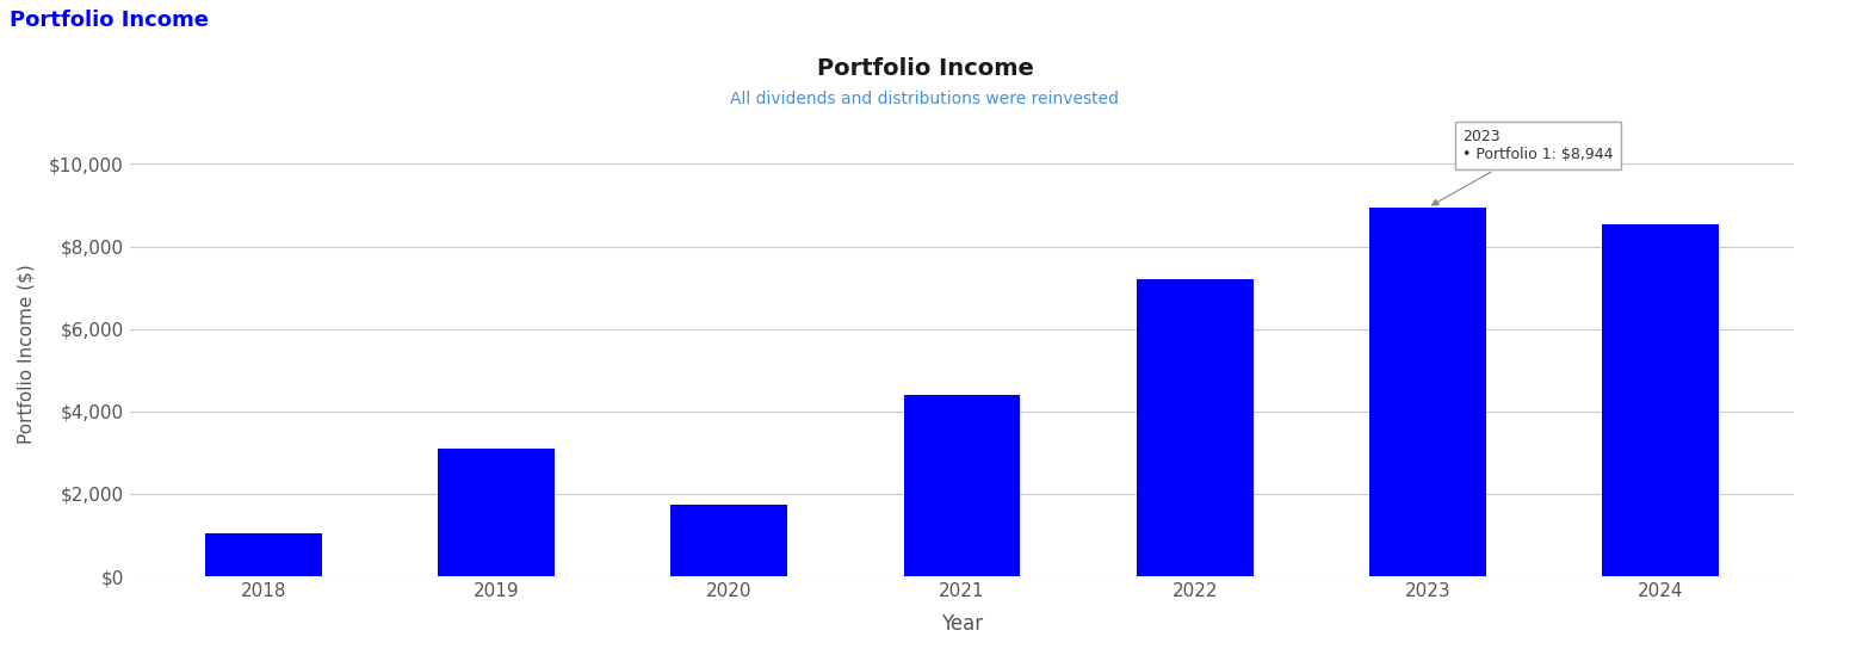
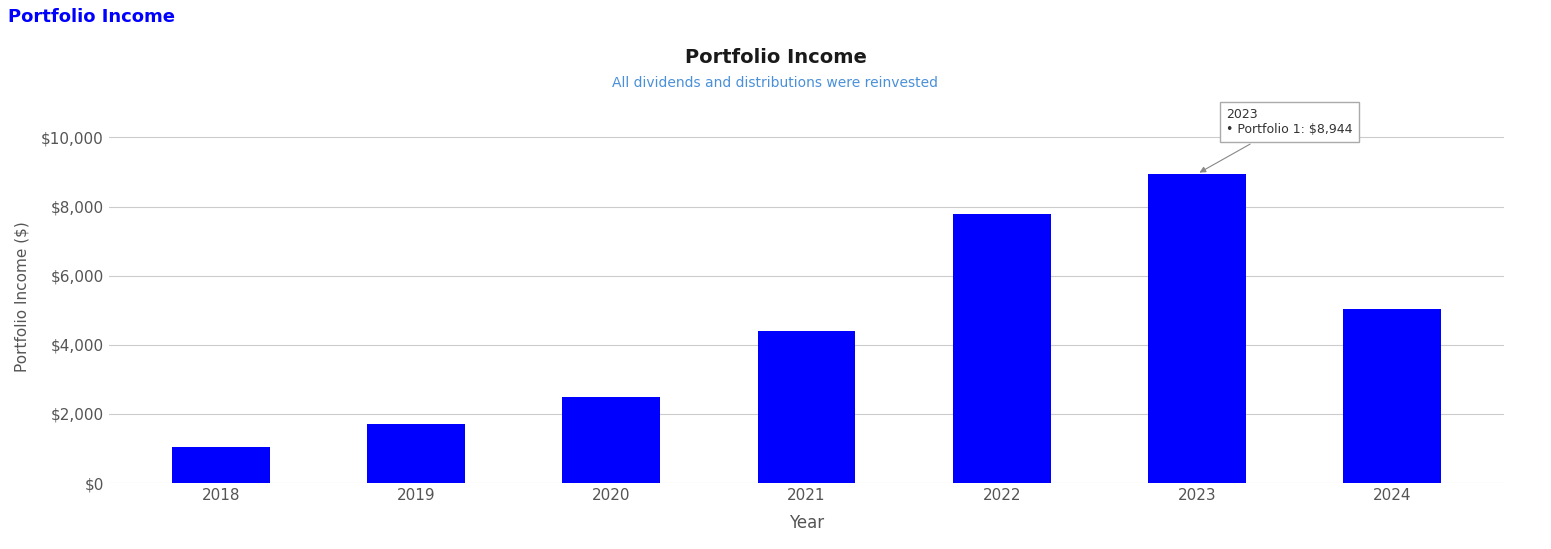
2019: $3,100 -> $1,700
2020: $1,750 -> $2,500
2022: $7,200 -> $7,800
2024: $8,550 -> $5,050
